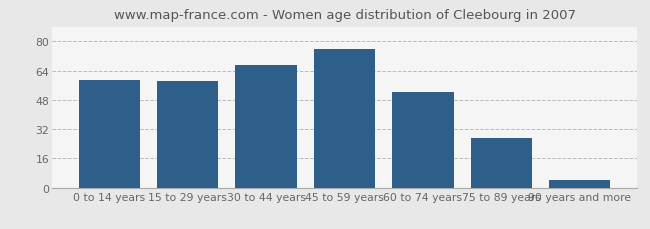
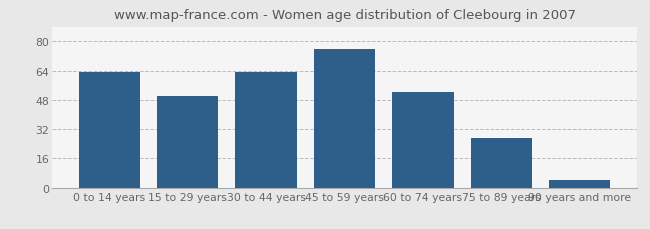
0 to 14 years: 59 -> 63
15 to 29 years: 58 -> 50
30 to 44 years: 67 -> 63
